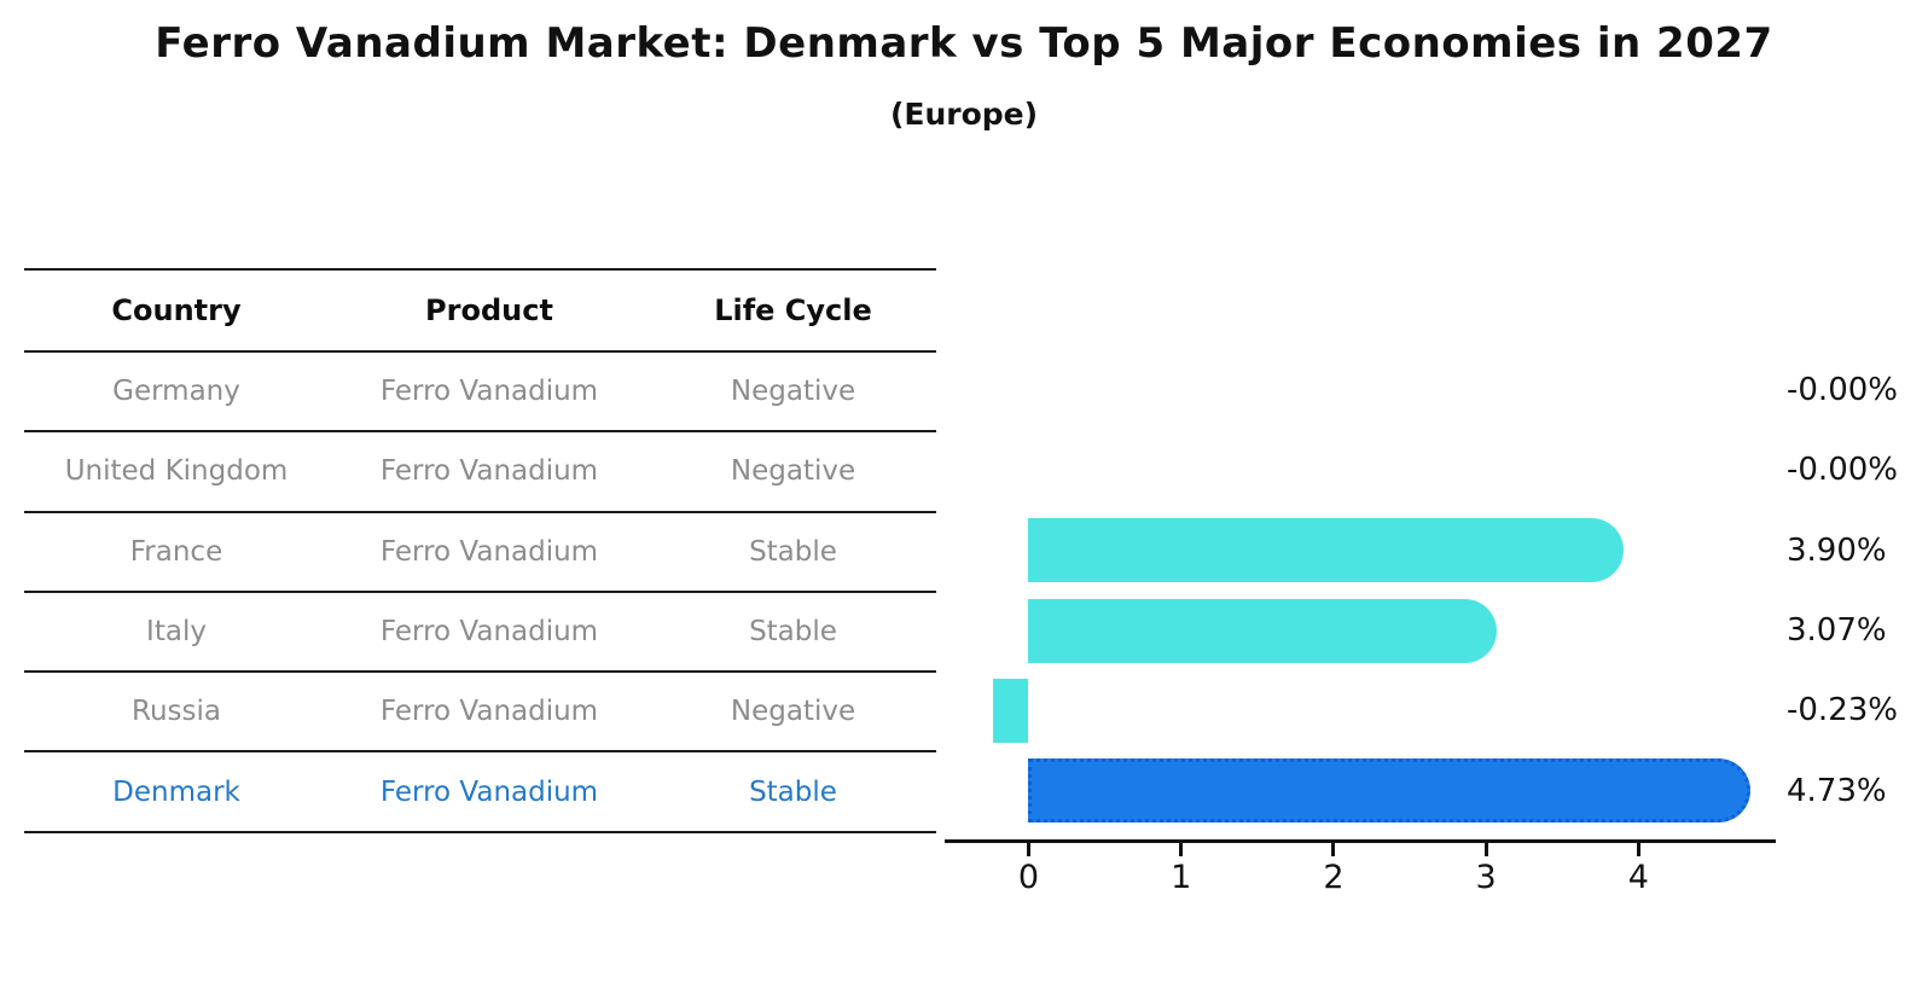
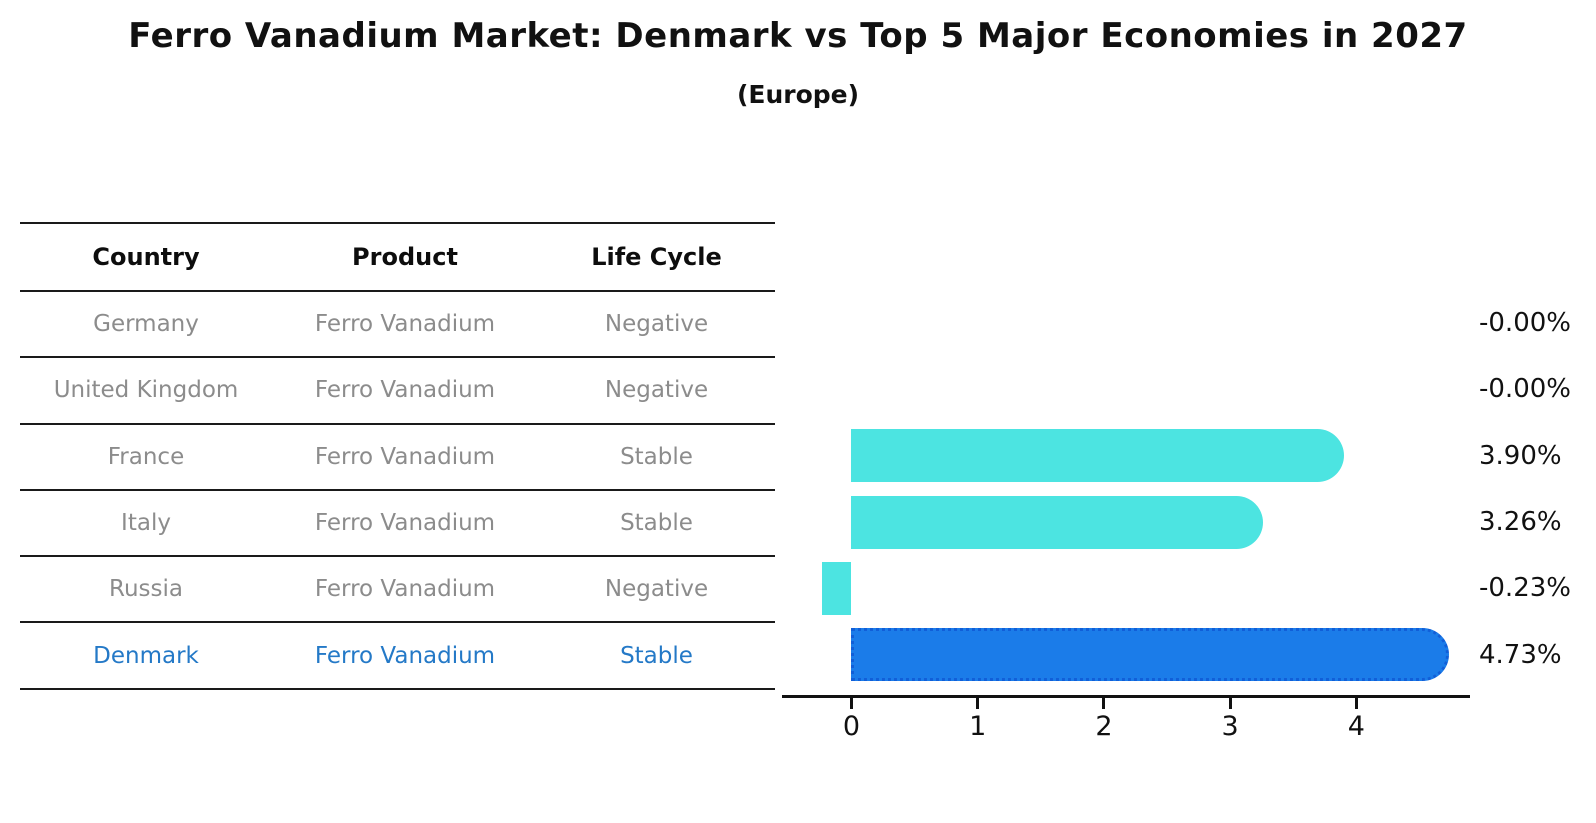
Italy: 3.07% -> 3.26%
